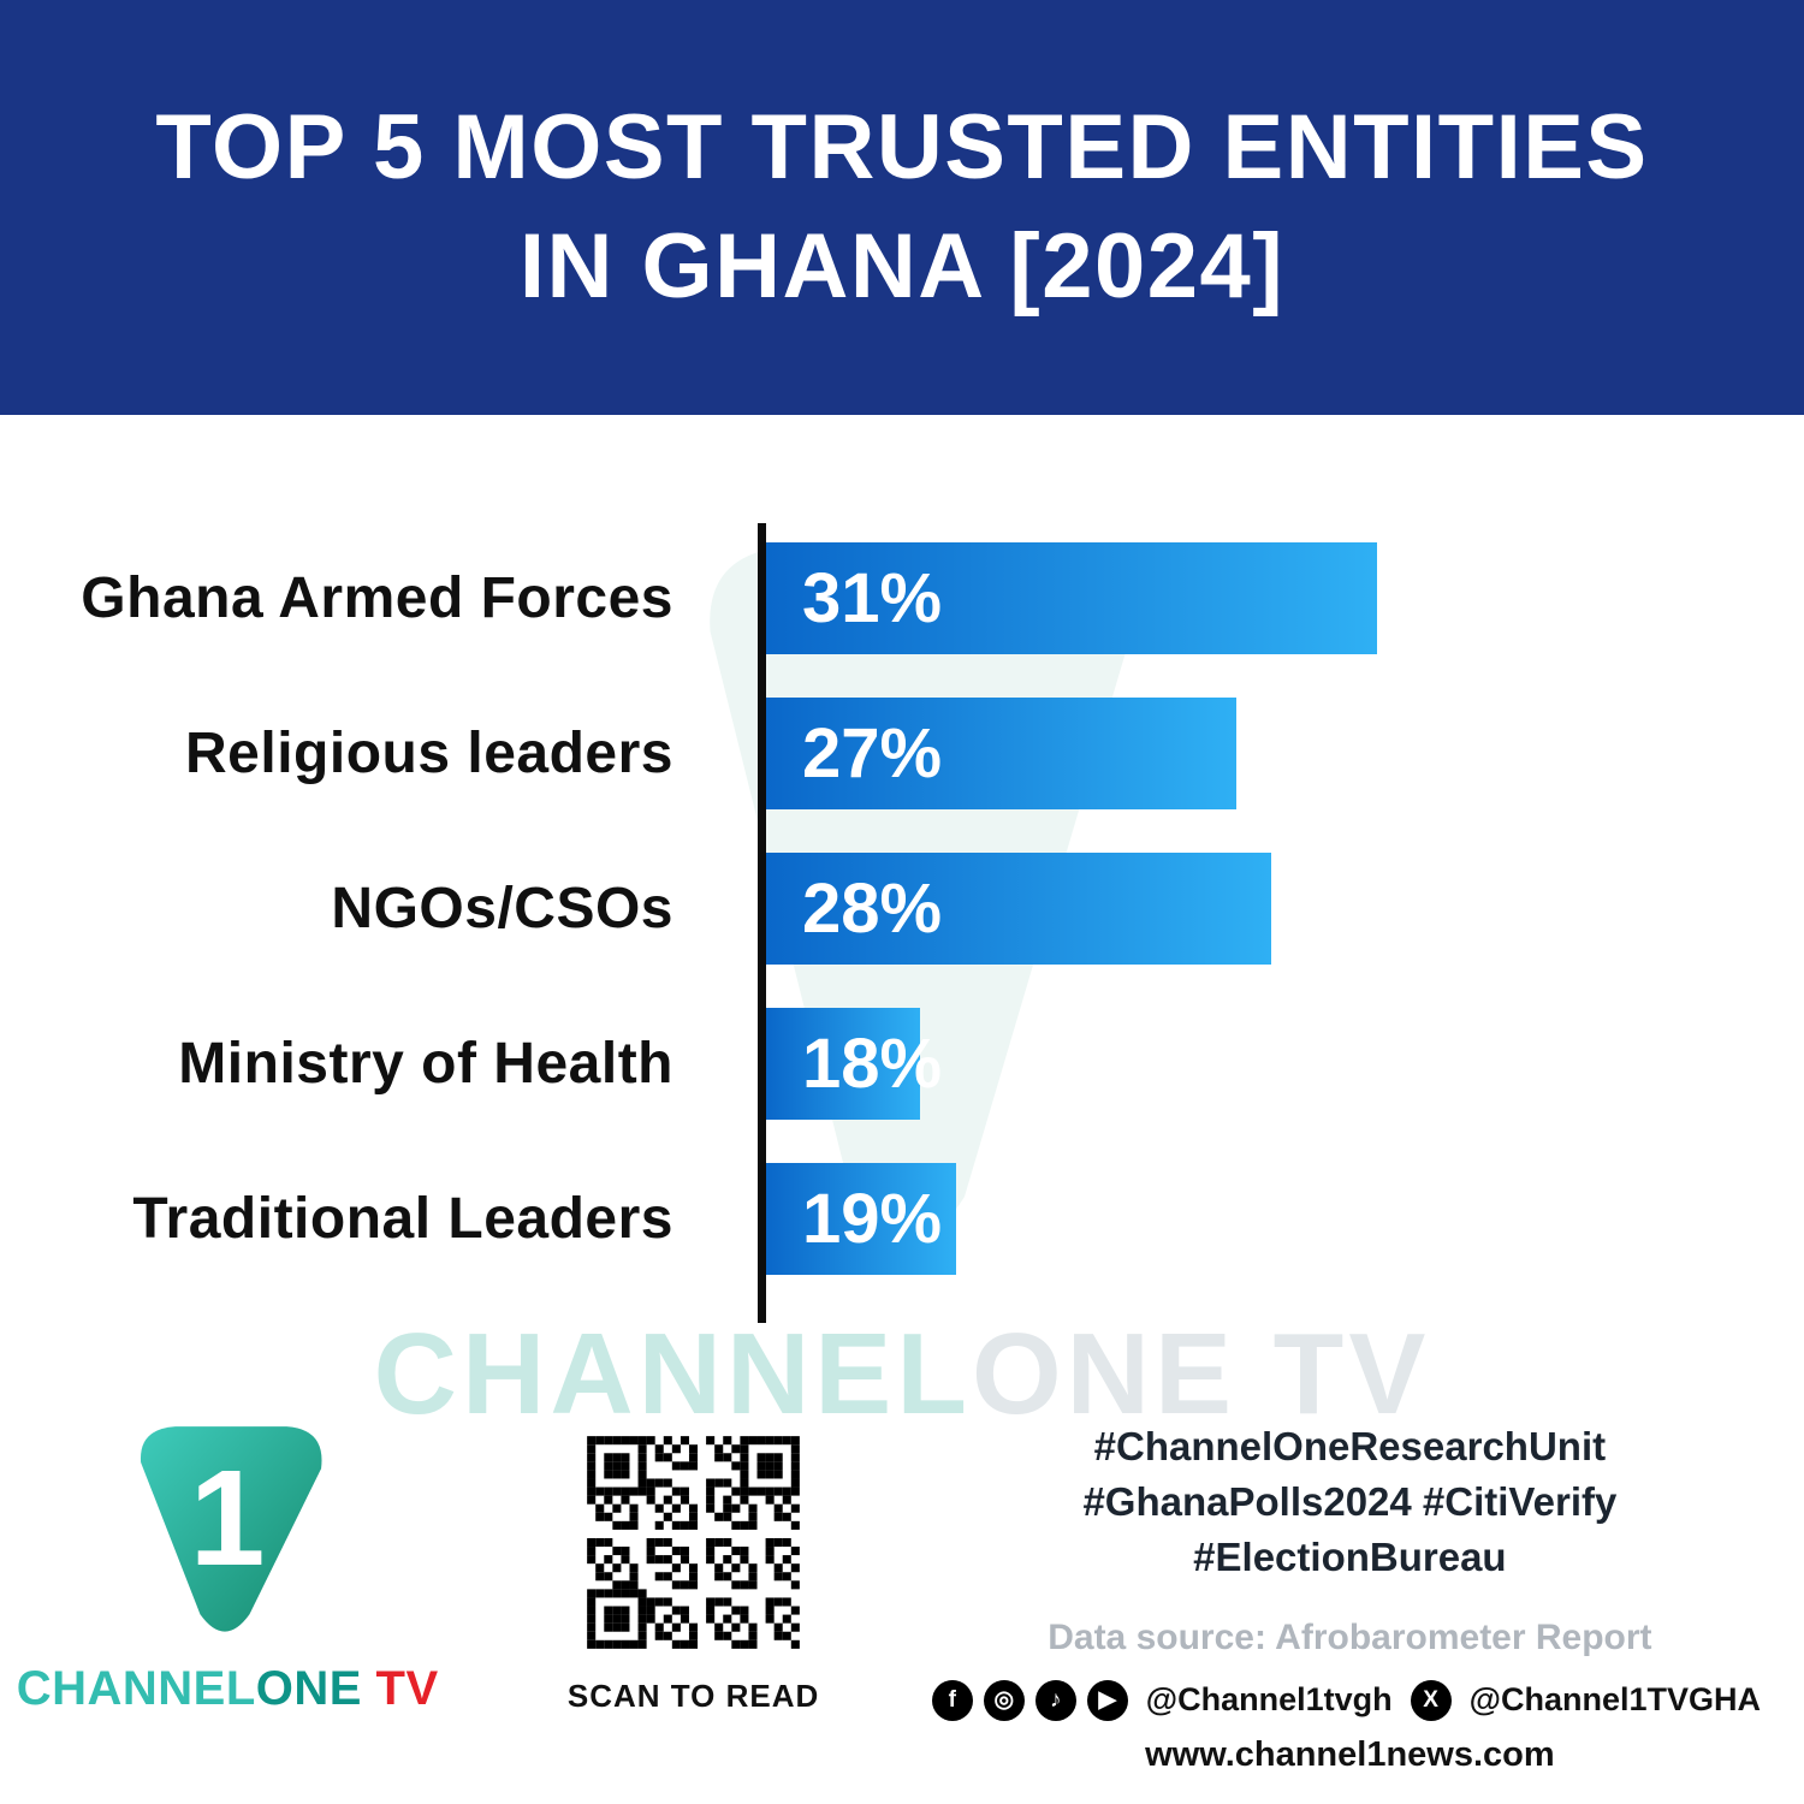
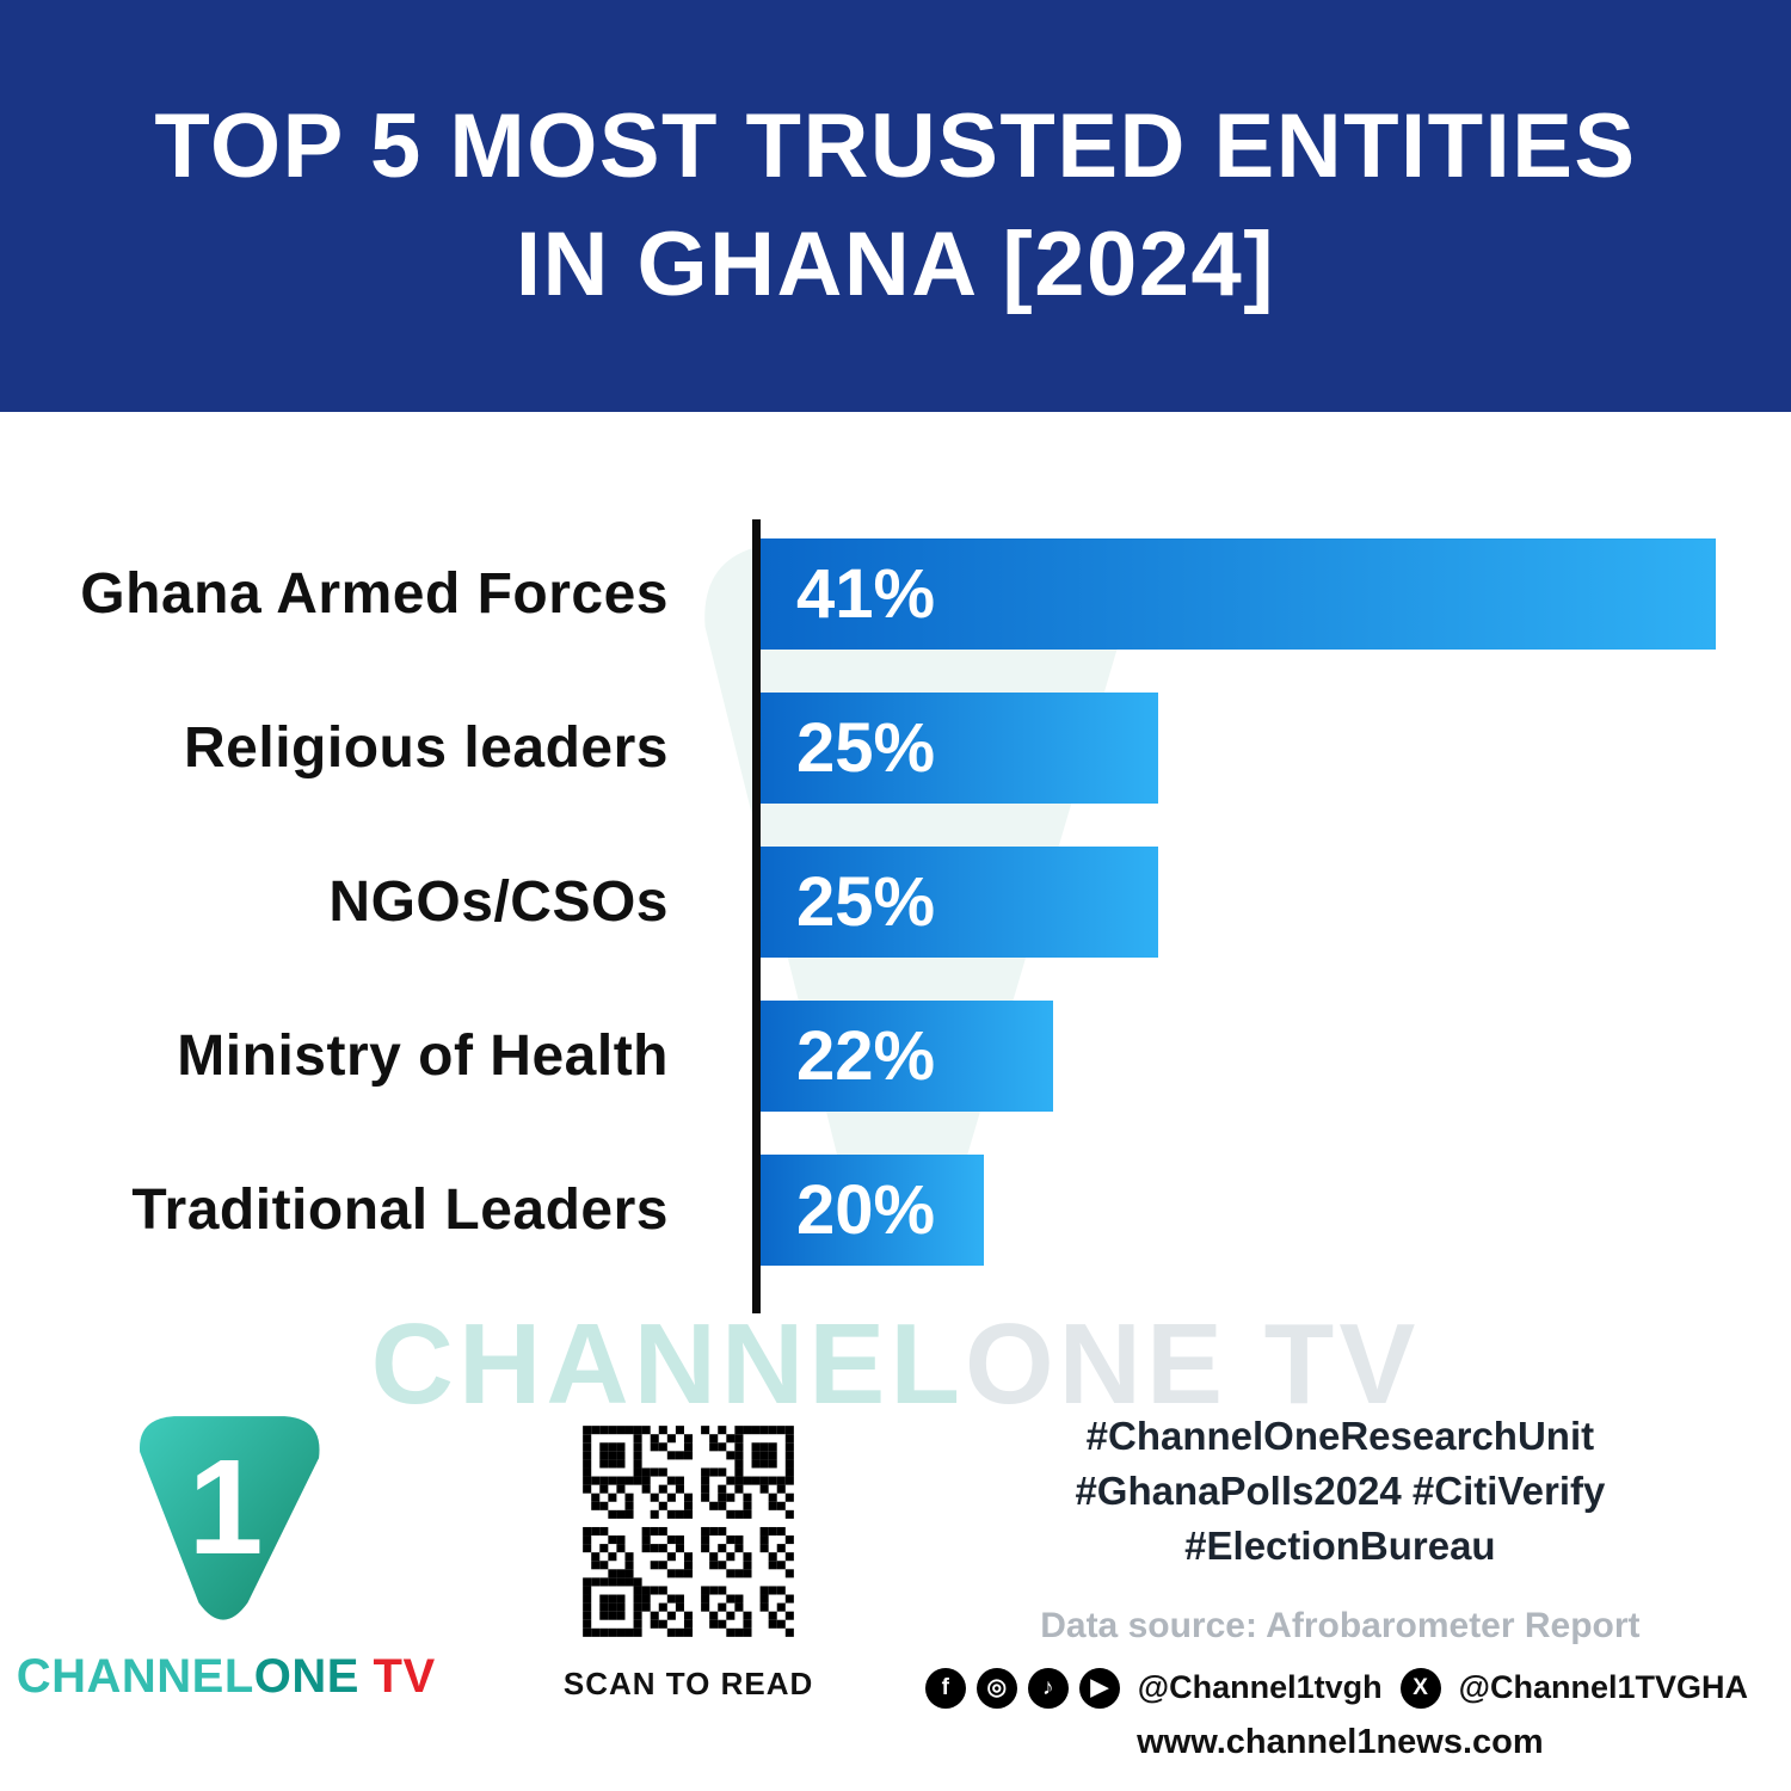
Ghana Armed Forces: 31% -> 41%
Religious leaders: 27% -> 25%
NGOs/CSOs: 28% -> 25%
Ministry of Health: 18% -> 22%
Traditional Leaders: 19% -> 20%
